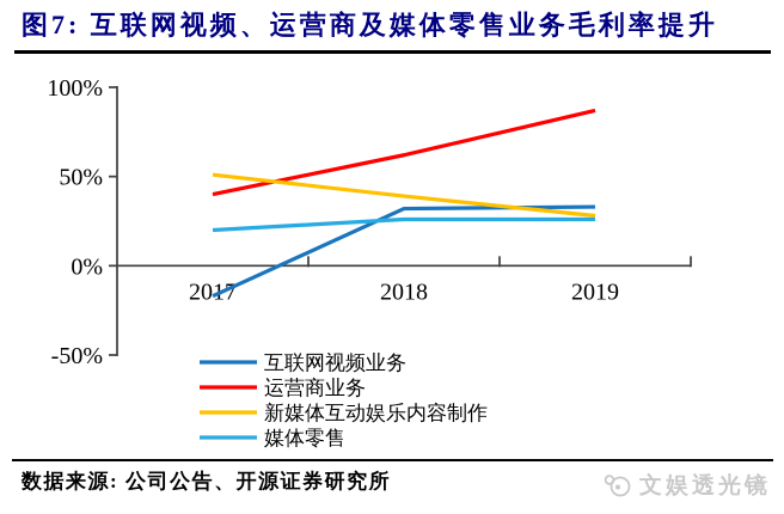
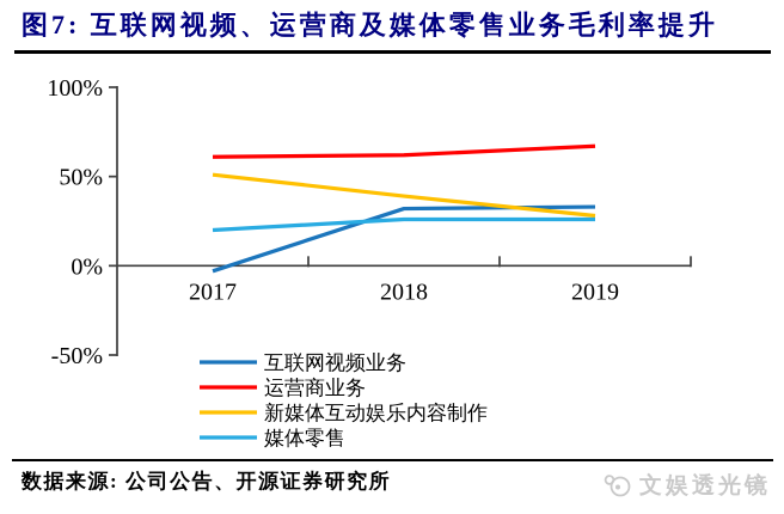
互联网视频业务/2017: -17% -> -3%
运营商业务/2017: 40% -> 61%
运营商业务/2019: 87% -> 67%
